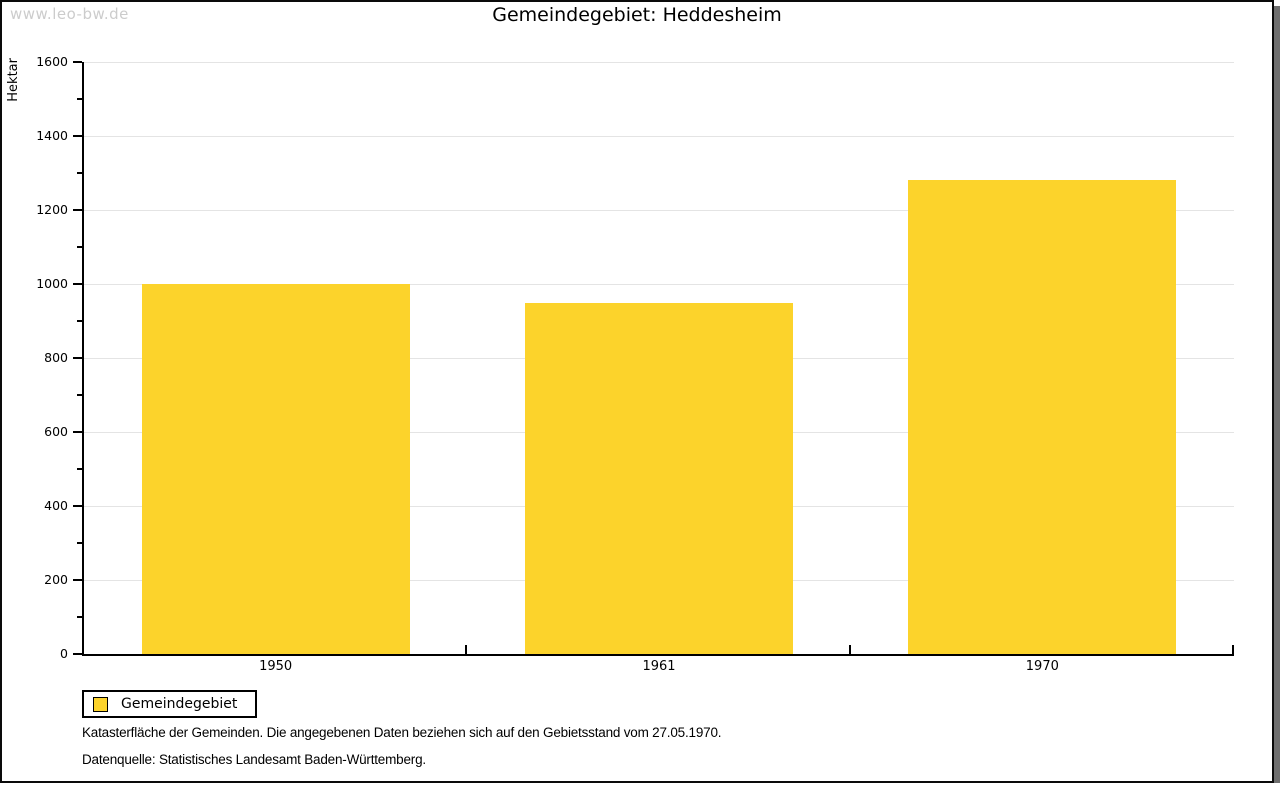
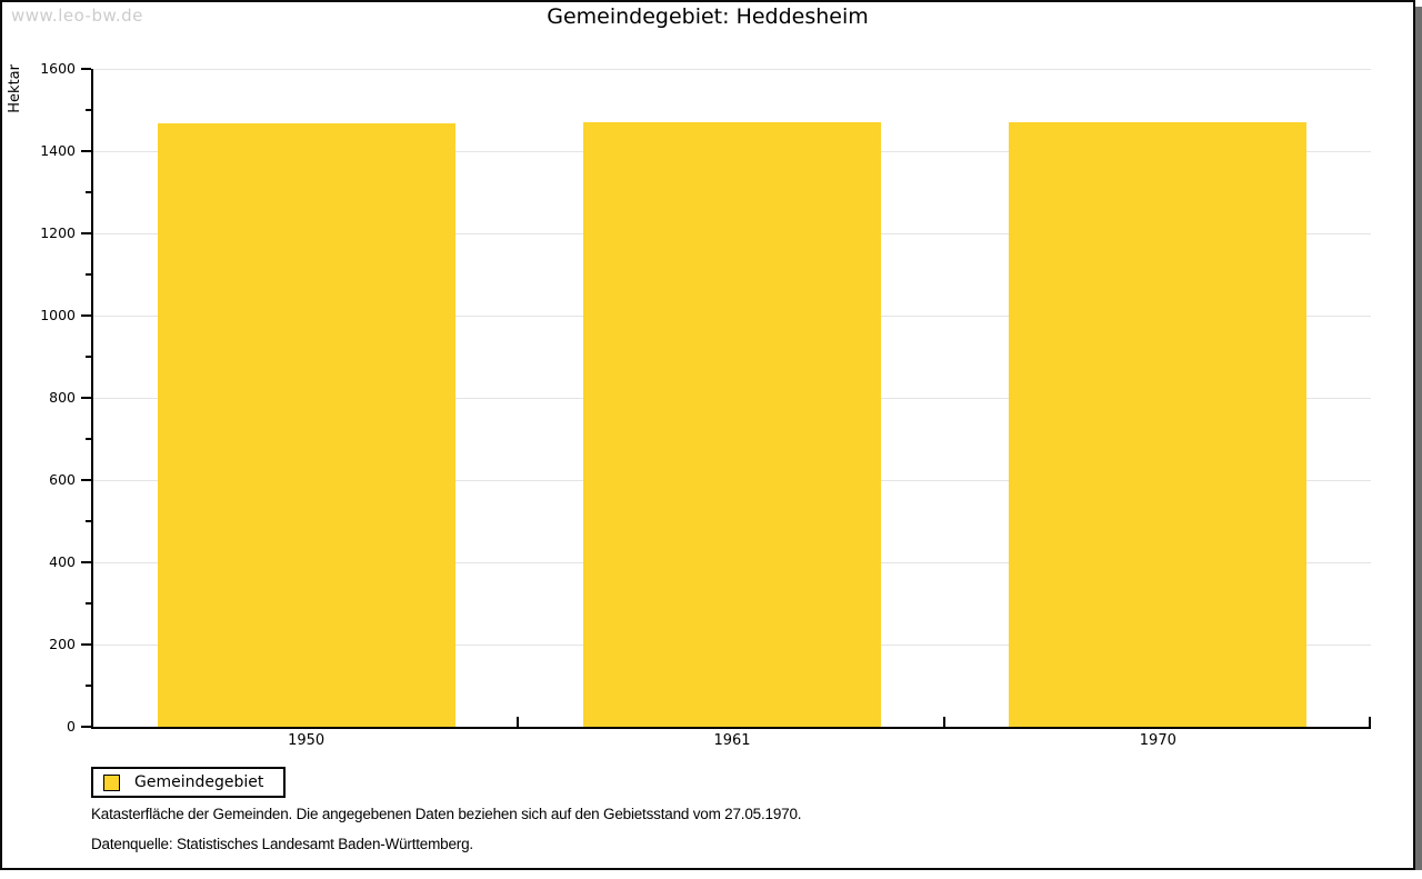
1950: 1000 -> 1470
1961: 950 -> 1470
1970: 1280 -> 1470
